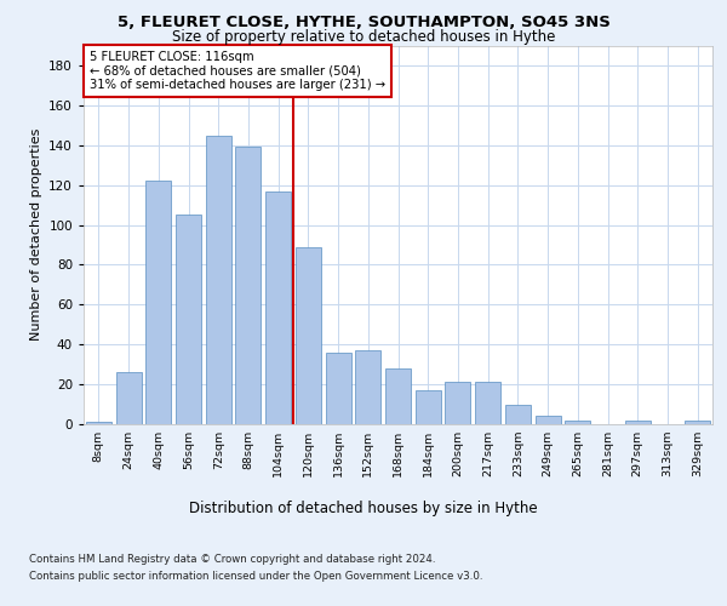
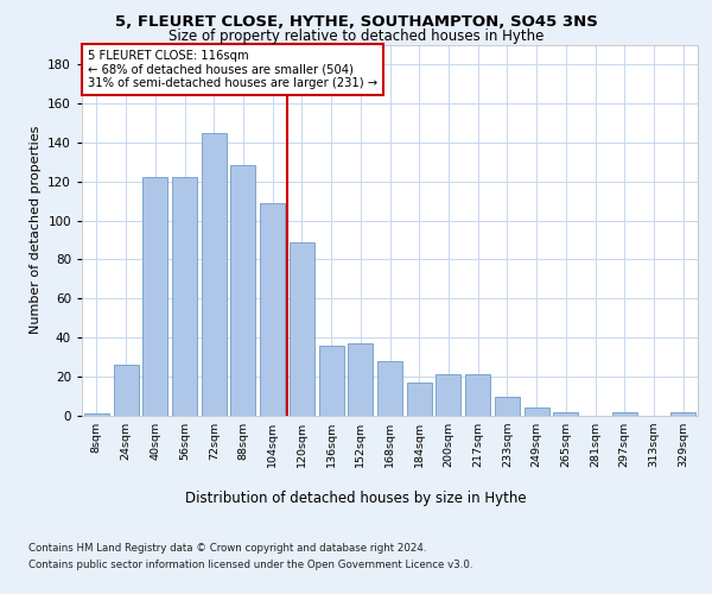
56sqm: 105 -> 122
88sqm: 139 -> 128
104sqm: 117 -> 109
